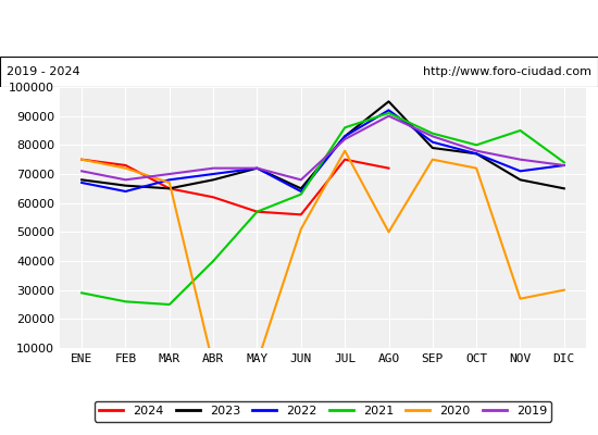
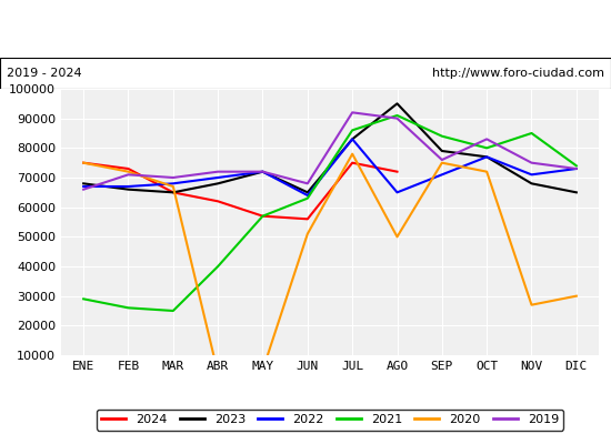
2019/ENE: 71000 -> 66000
2022/FEB: 64000 -> 67000
2019/FEB: 68000 -> 71000
2019/JUL: 82000 -> 92000
2022/AGO: 92000 -> 65000
2022/SEP: 81000 -> 71000
2019/SEP: 83000 -> 76000
2019/OCT: 78000 -> 83000
